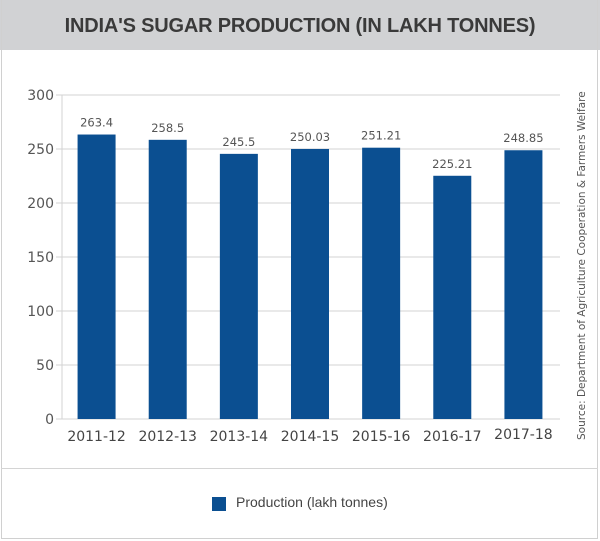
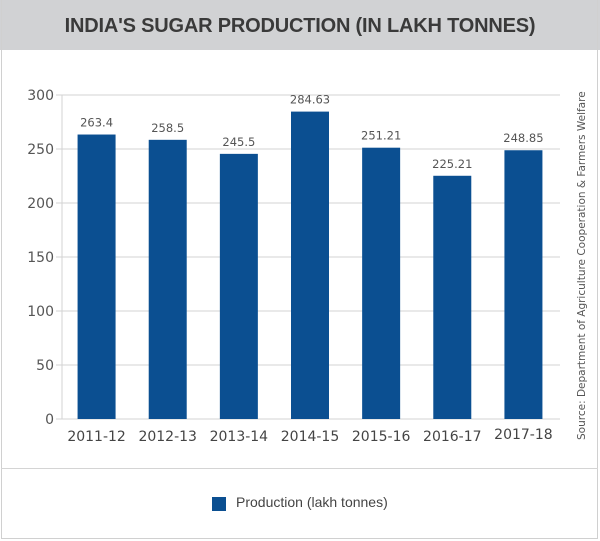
2014-15: 250.03 -> 284.63
